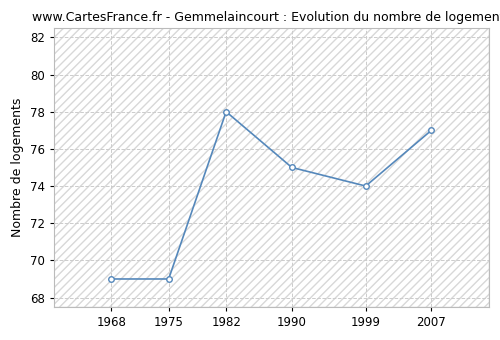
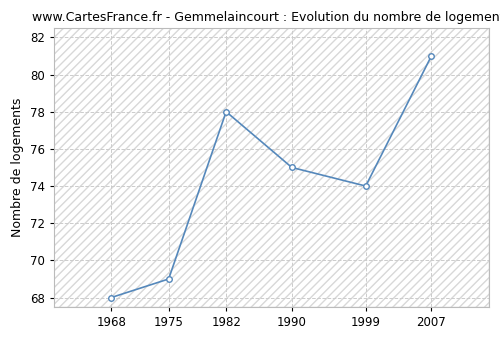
1968: 69 -> 68
2007: 77 -> 81
